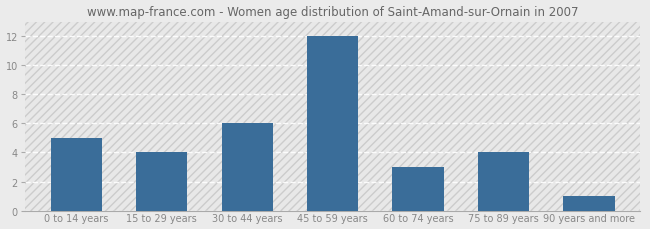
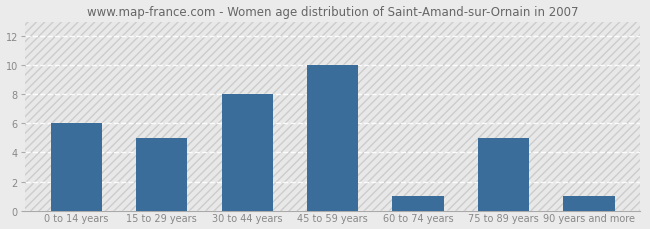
0 to 14 years: 5 -> 6
15 to 29 years: 4 -> 5
30 to 44 years: 6 -> 8
45 to 59 years: 12 -> 10
60 to 74 years: 3 -> 1
75 to 89 years: 4 -> 5
